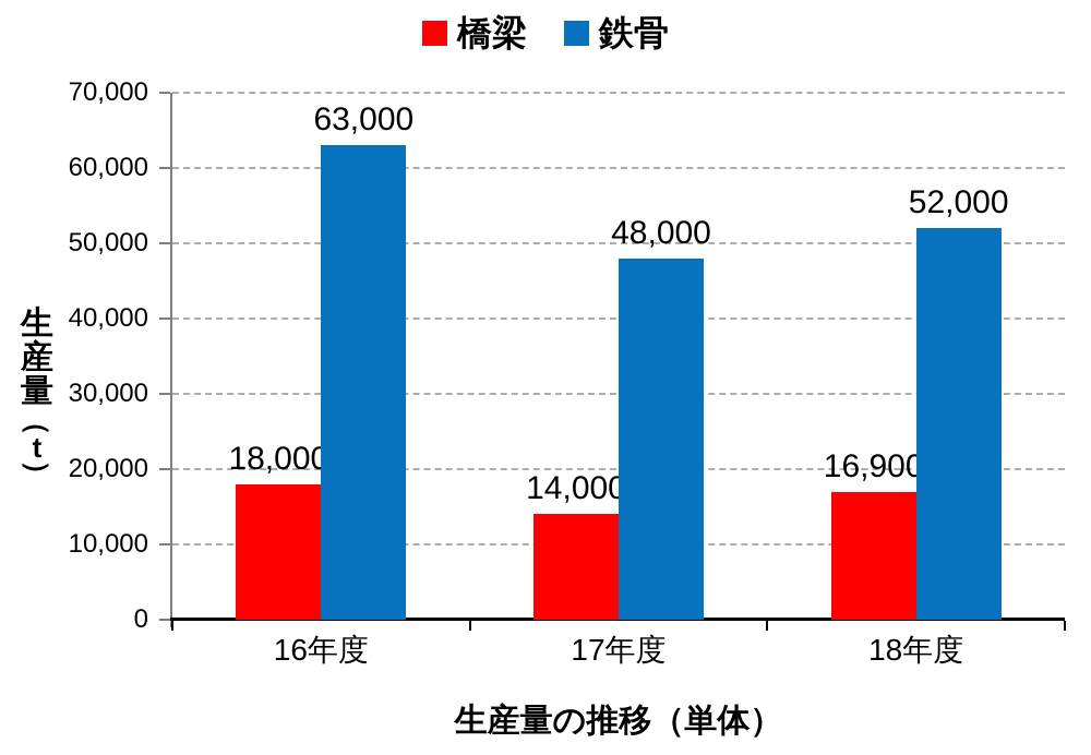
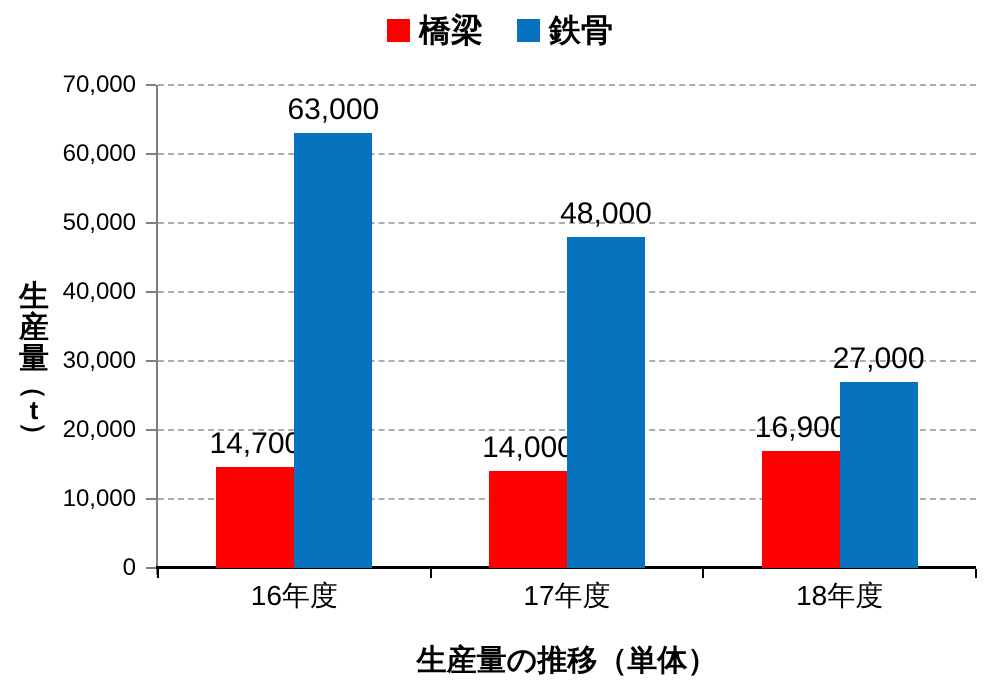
橋梁/16年度: 18,000 -> 14,700
鉄骨/18年度: 52,000 -> 27,000
